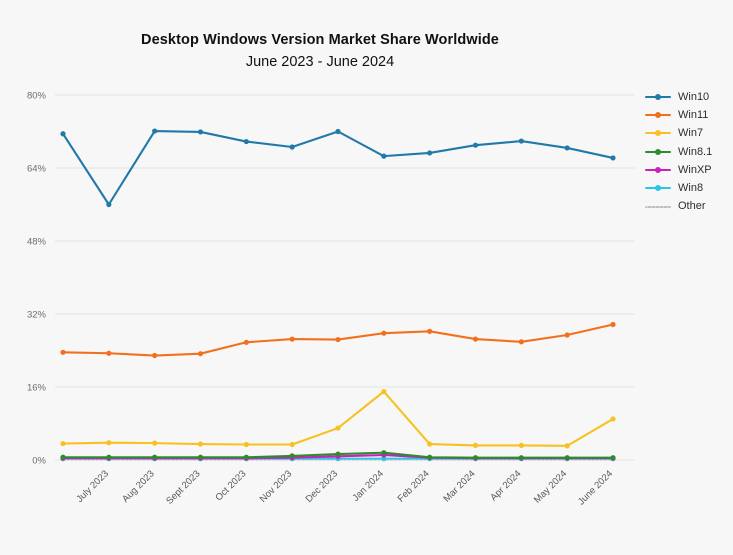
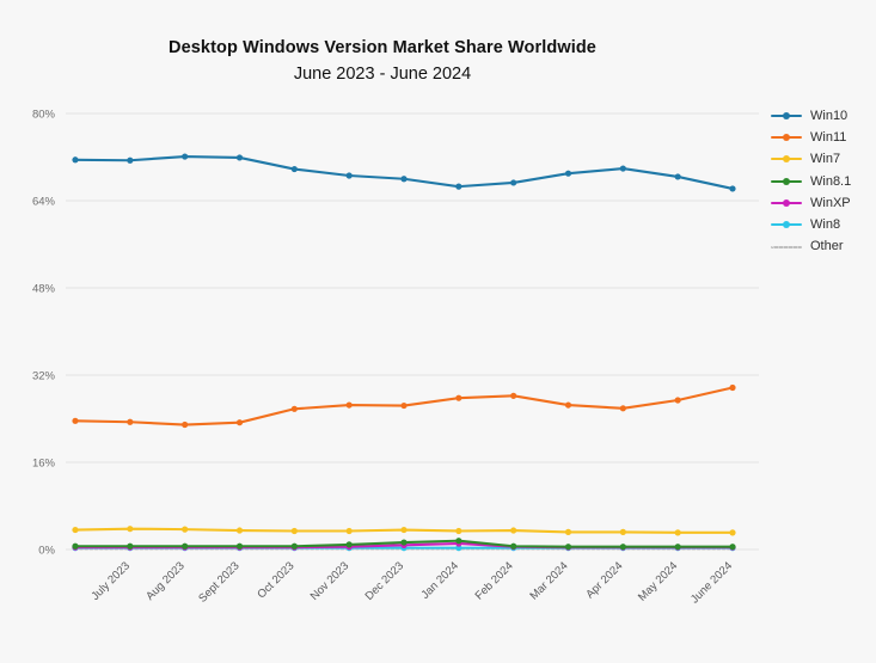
Win10/July 2023: 56% -> 71%
Win10/Dec 2023: 72% -> 68%
Win7/Dec 2023: 7% -> 4%
Win7/Jan 2024: 15% -> 3%
Win7/June 2024: 9% -> 3%
